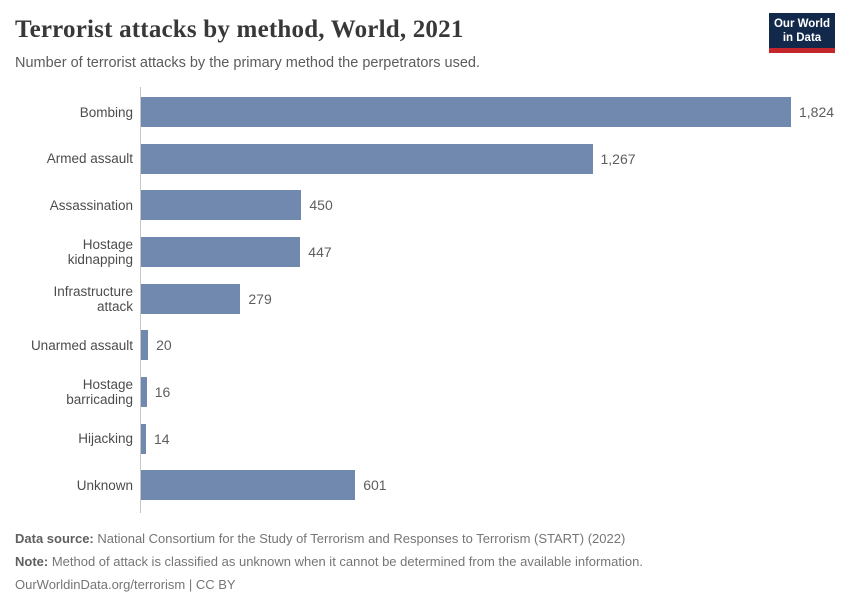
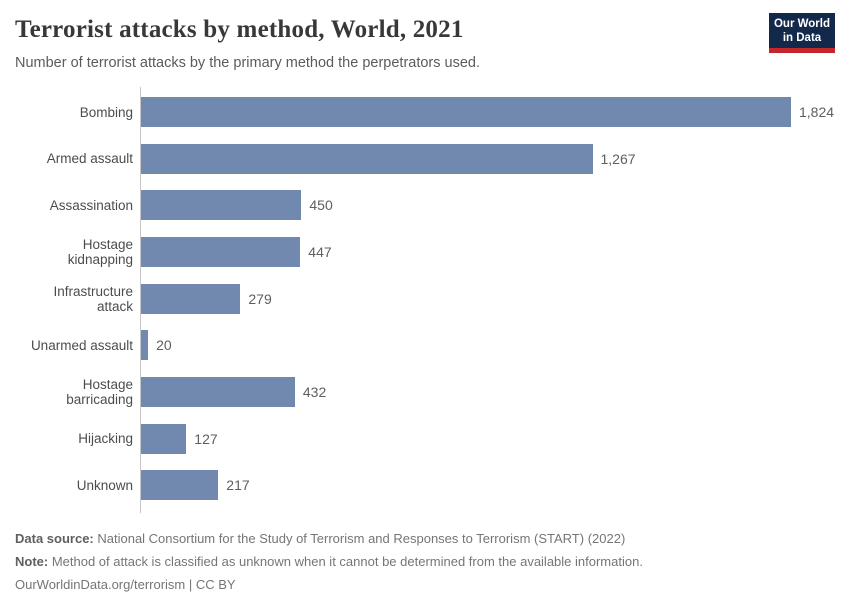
Hostage barricading: 16 -> 432
Hijacking: 14 -> 127
Unknown: 601 -> 217
